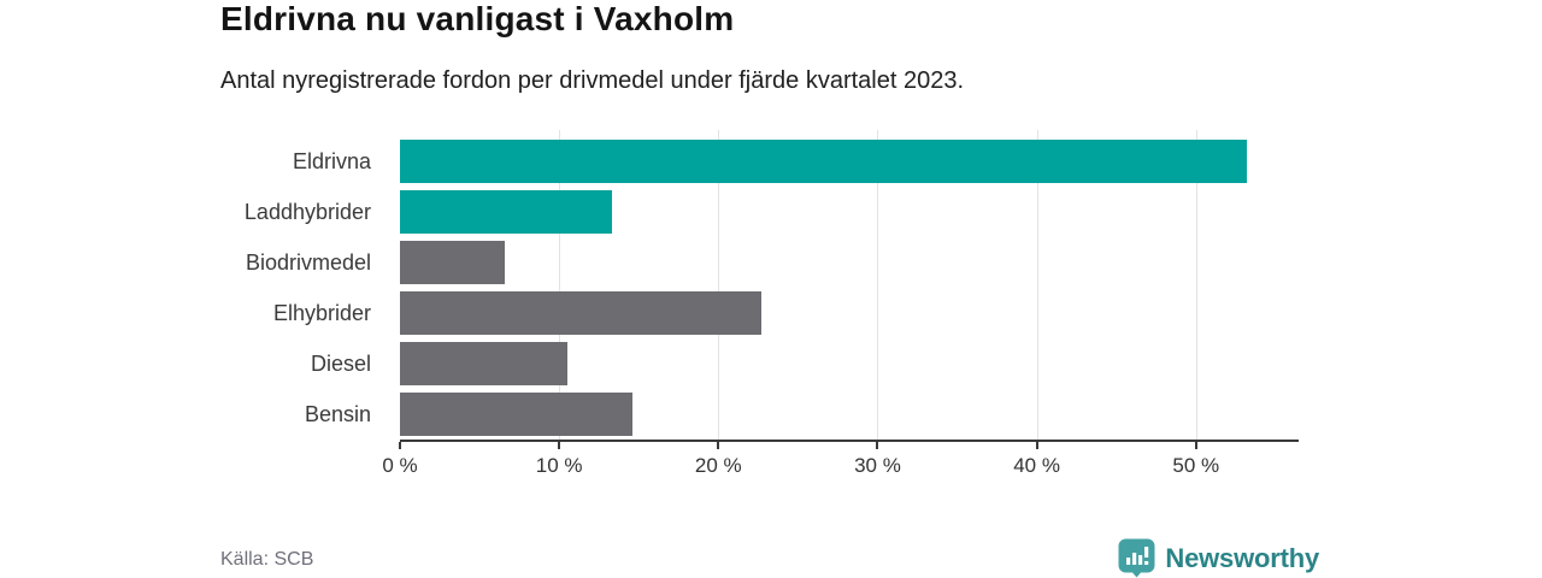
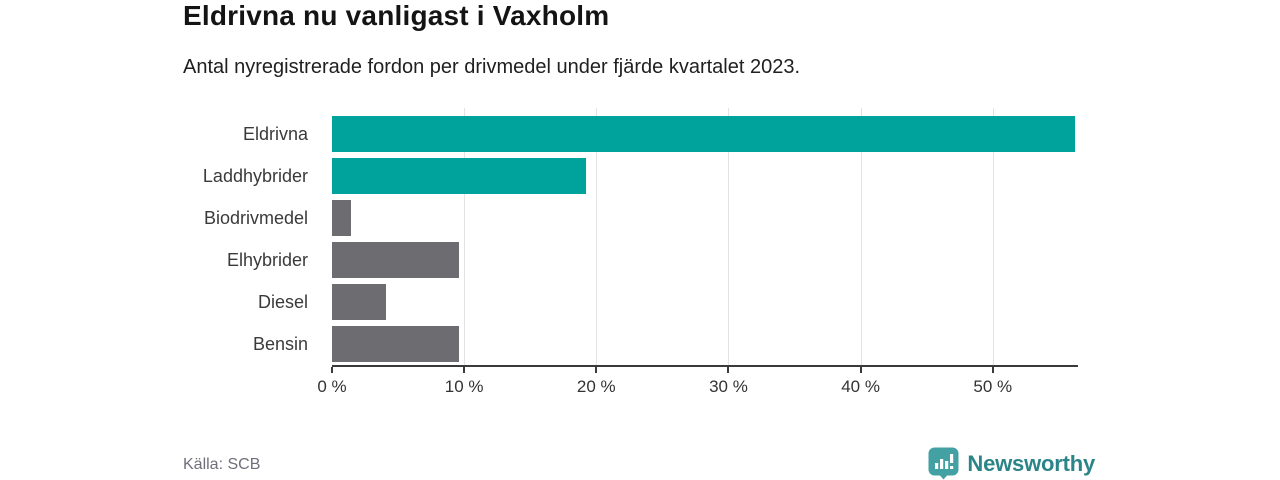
Eldrivna: 53.2% -> 56.2%
Laddhybrider: 13.3% -> 19.2%
Biodrivmedel: 6.6% -> 1.4%
Elhybrider: 22.7% -> 9.6%
Diesel: 10.5% -> 4.1%
Bensin: 14.6% -> 9.6%
